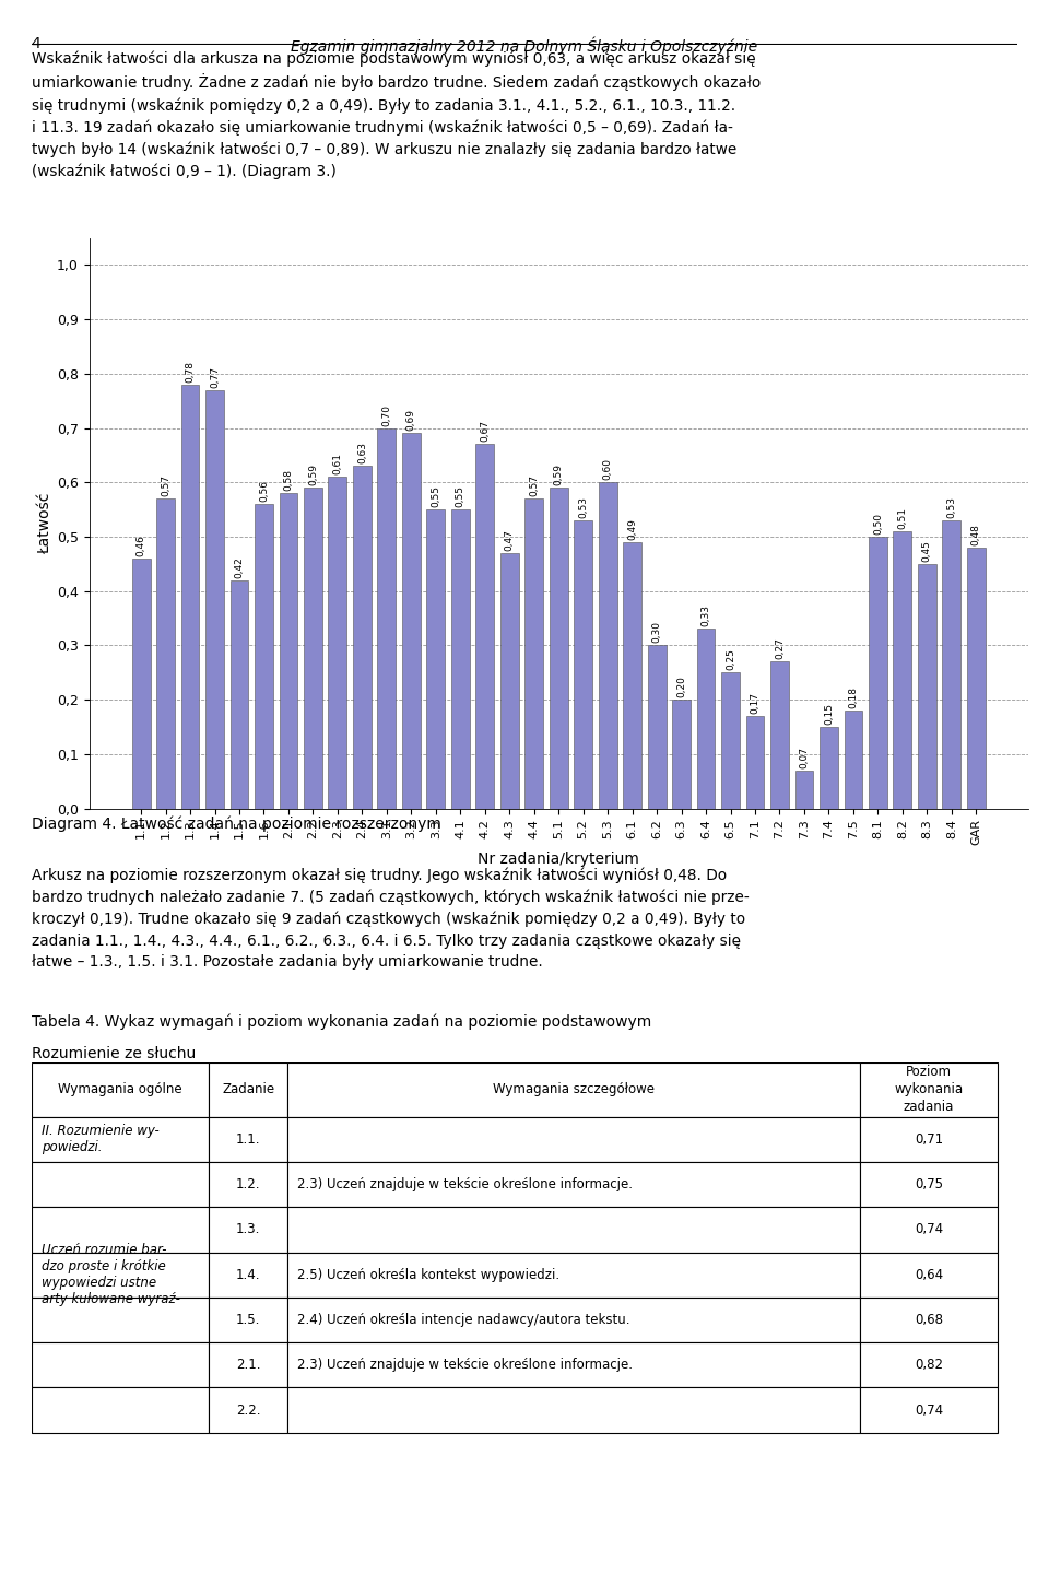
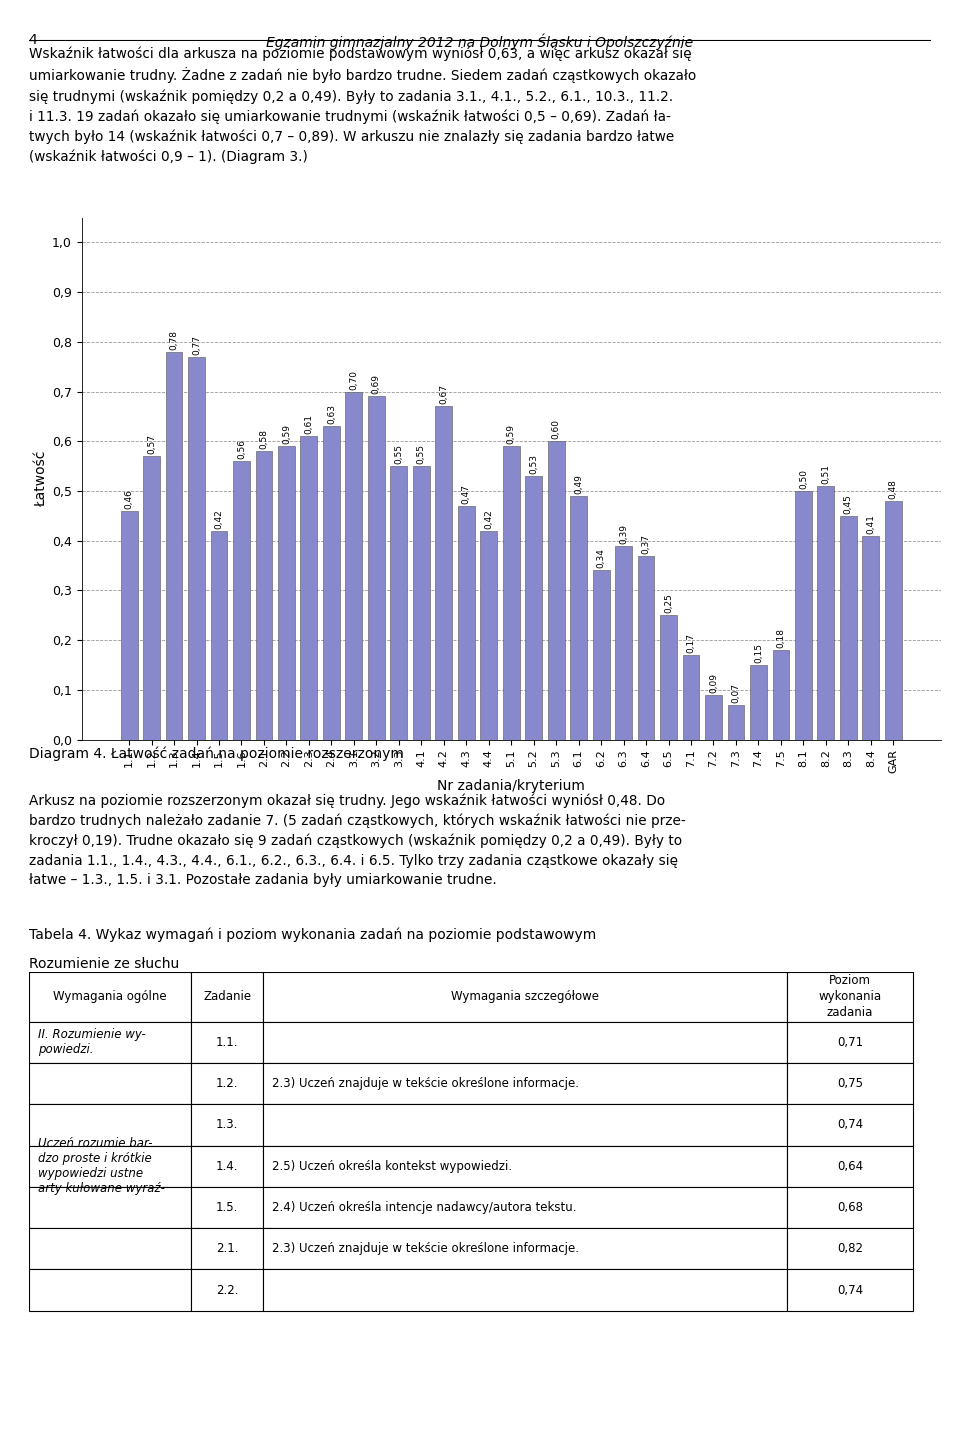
4.4: 0,57 -> 0,42
6.2: 0,30 -> 0,34
6.3: 0,20 -> 0,39
6.4: 0,33 -> 0,37
7.2: 0,27 -> 0,09
8.4: 0,53 -> 0,41
